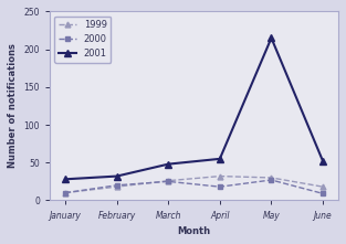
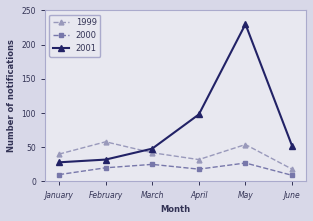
1999/January: 10 -> 40
1999/February: 18 -> 58
1999/March: 26 -> 42
2001/April: 55 -> 98
1999/May: 30 -> 54
2001/May: 215 -> 230
